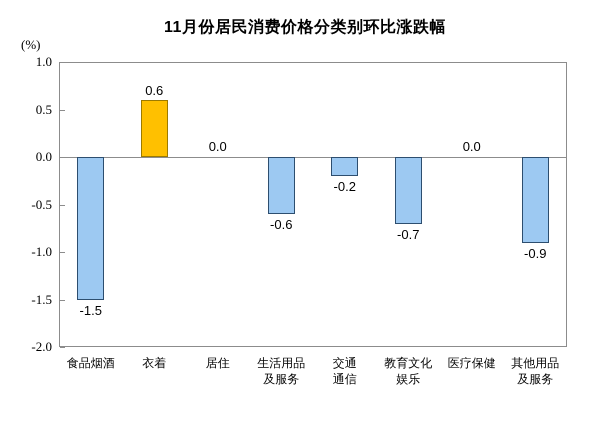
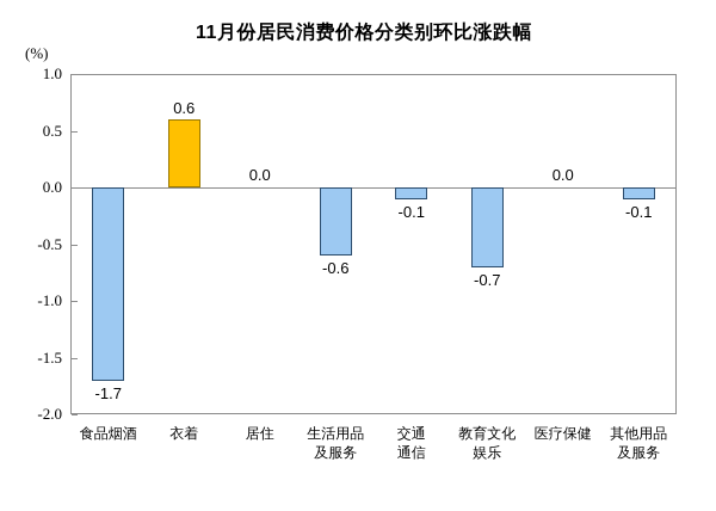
食品烟酒: -1.5 -> -1.7
交通 通信: -0.2 -> -0.1
其他用品 及服务: -0.9 -> -0.1
